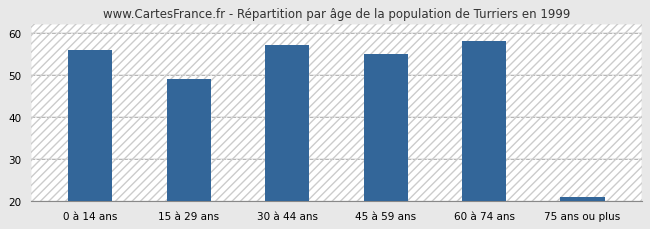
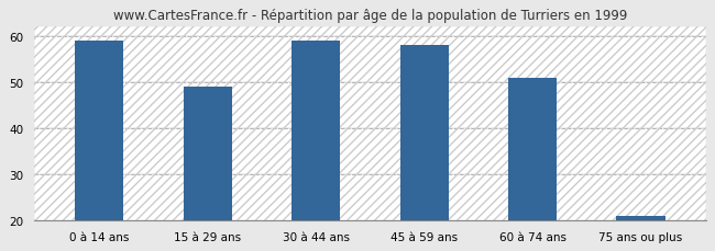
0 à 14 ans: 56 -> 59
30 à 44 ans: 57 -> 59
45 à 59 ans: 55 -> 58
60 à 74 ans: 58 -> 51
